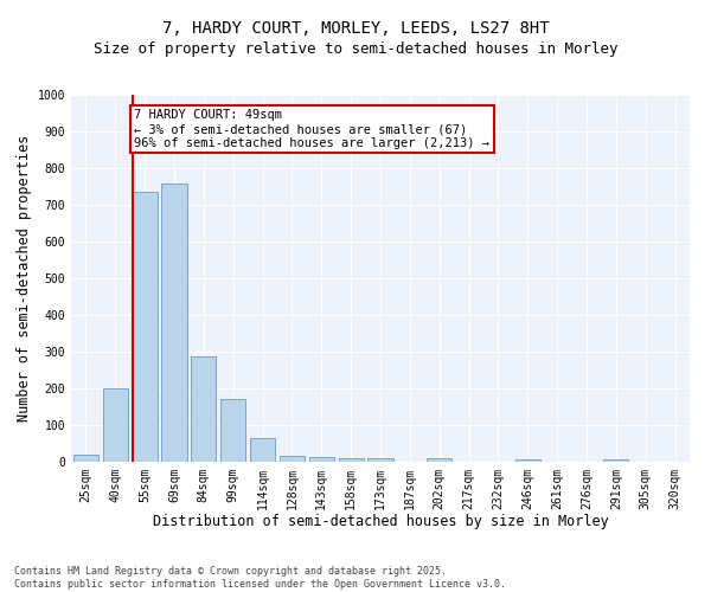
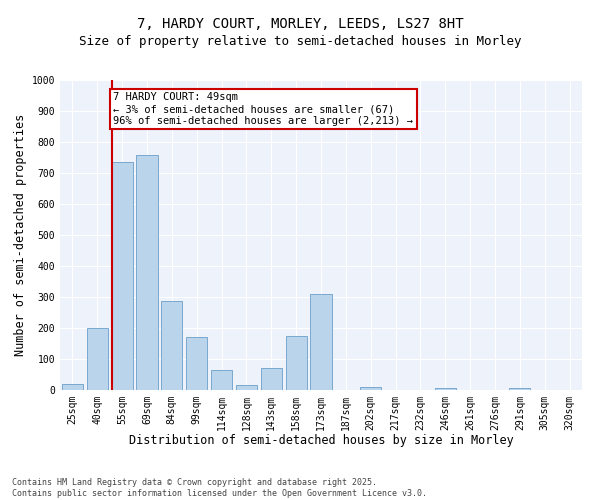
143sqm: 14 -> 70
158sqm: 10 -> 175
173sqm: 10 -> 310
